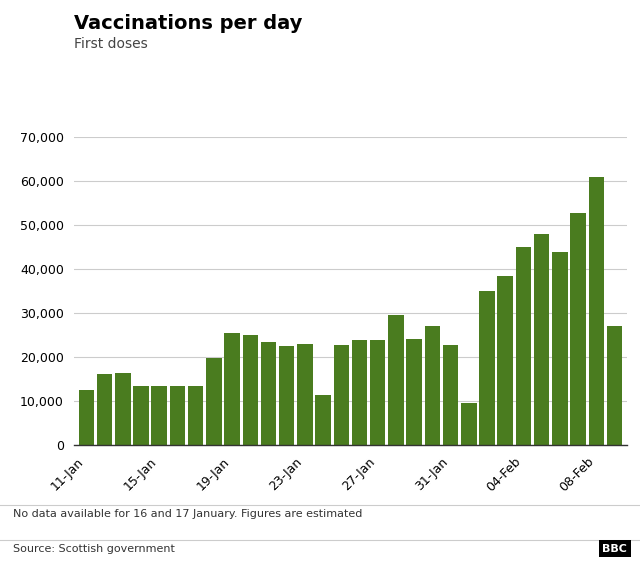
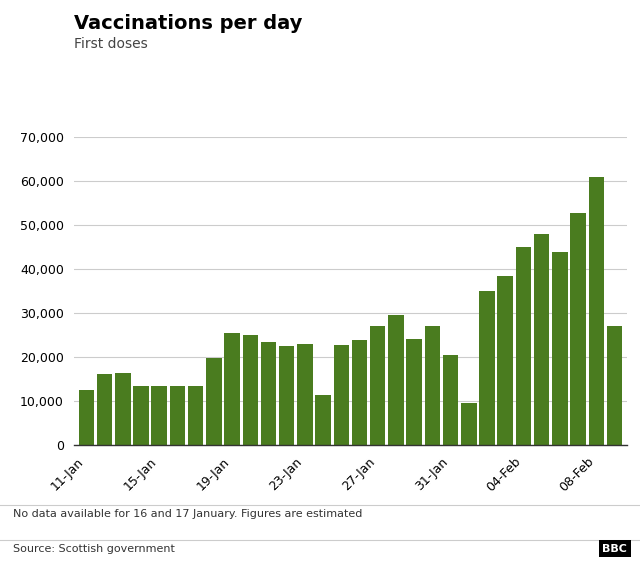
27-Jan: 24,000 -> 27,000
31-Jan: 22,900 -> 20,500
